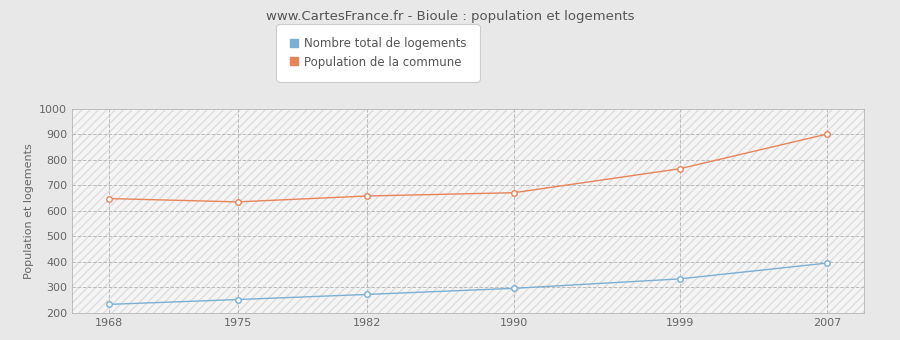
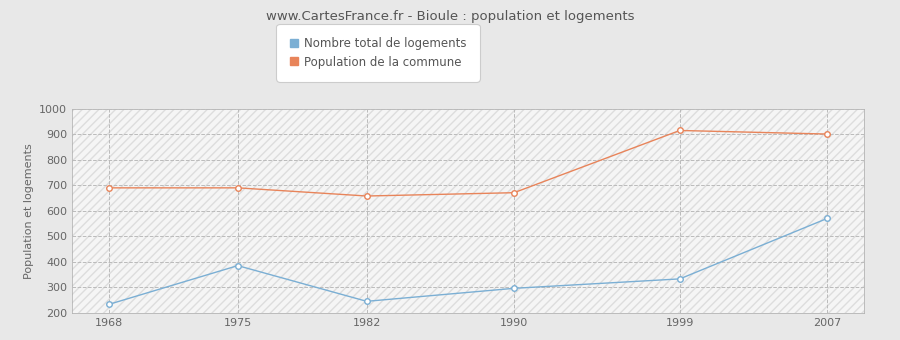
Population de la commune/1968: 648 -> 690
Nombre total de logements/1975: 252 -> 385
Population de la commune/1975: 635 -> 690
Nombre total de logements/1982: 272 -> 245
Population de la commune/1999: 765 -> 915
Nombre total de logements/2007: 395 -> 570
